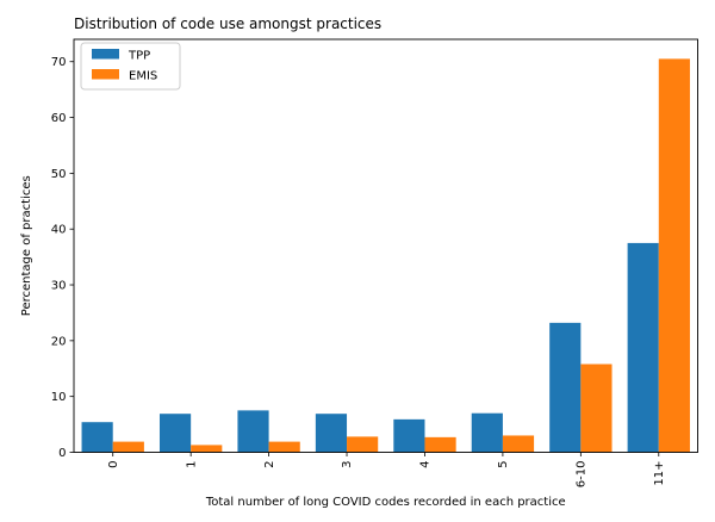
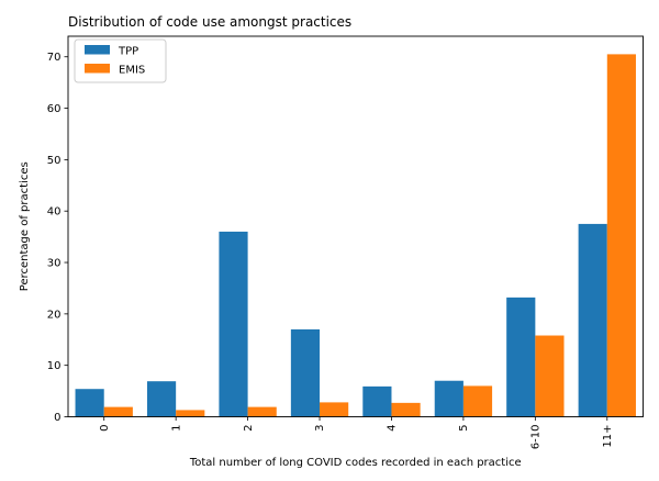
TPP/2: 8 -> 36
TPP/3: 7 -> 17
EMIS/5: 3 -> 6
